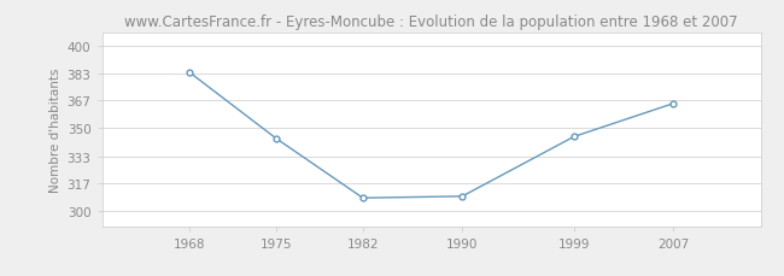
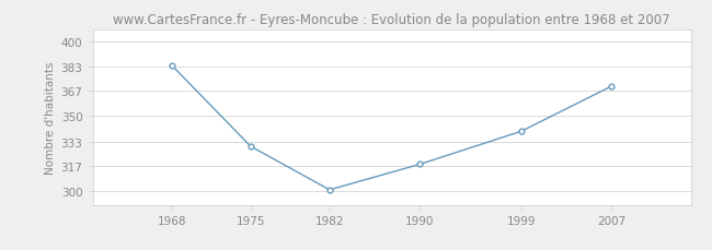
1975: 344 -> 330
1982: 308 -> 301
1990: 309 -> 318
1999: 345 -> 340
2007: 365 -> 370
